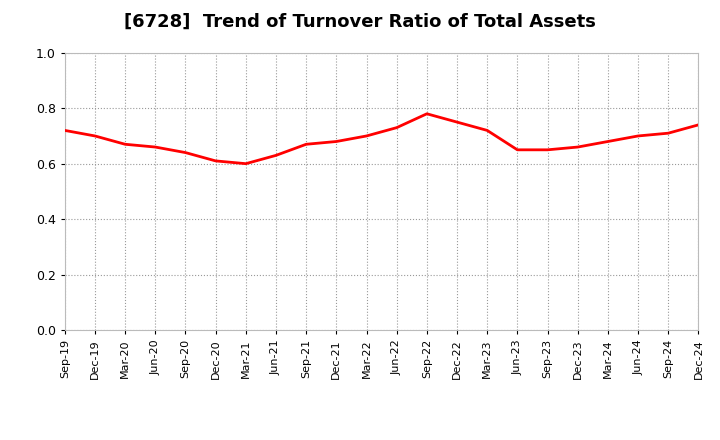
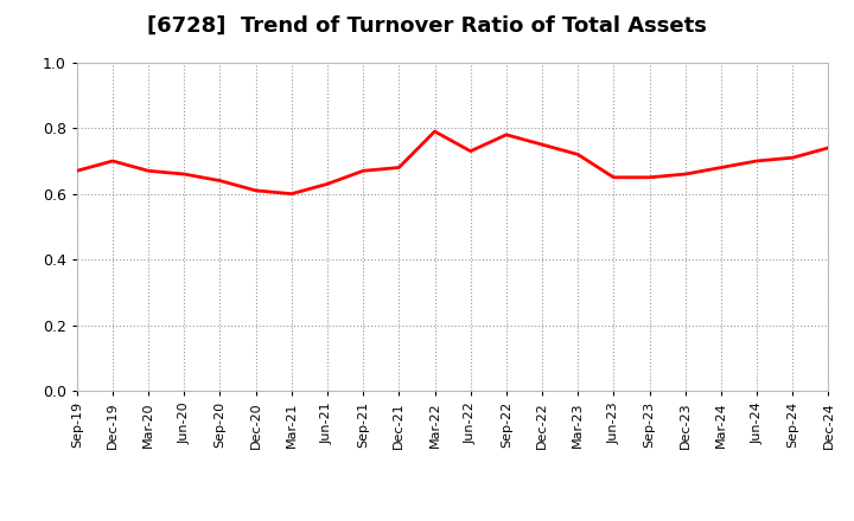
Sep-19: 0.72 -> 0.67
Mar-22: 0.70 -> 0.79
